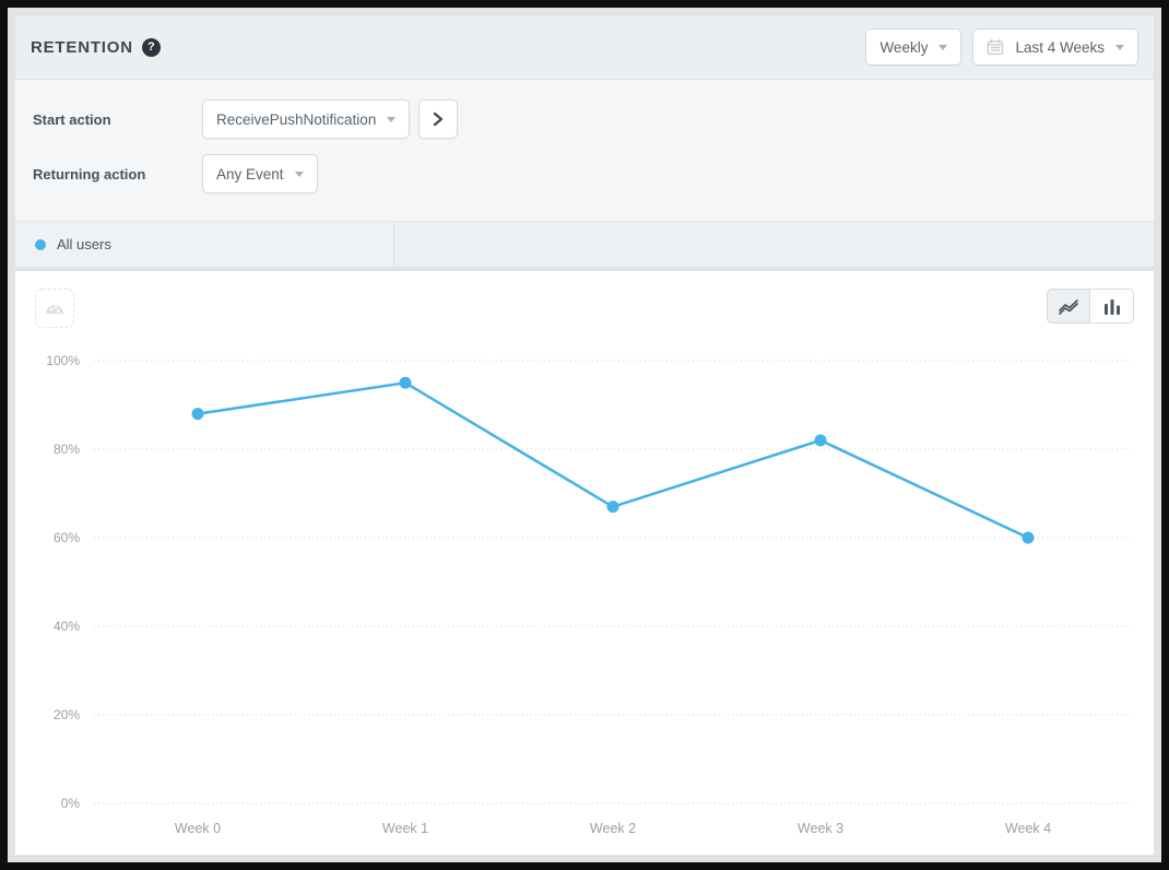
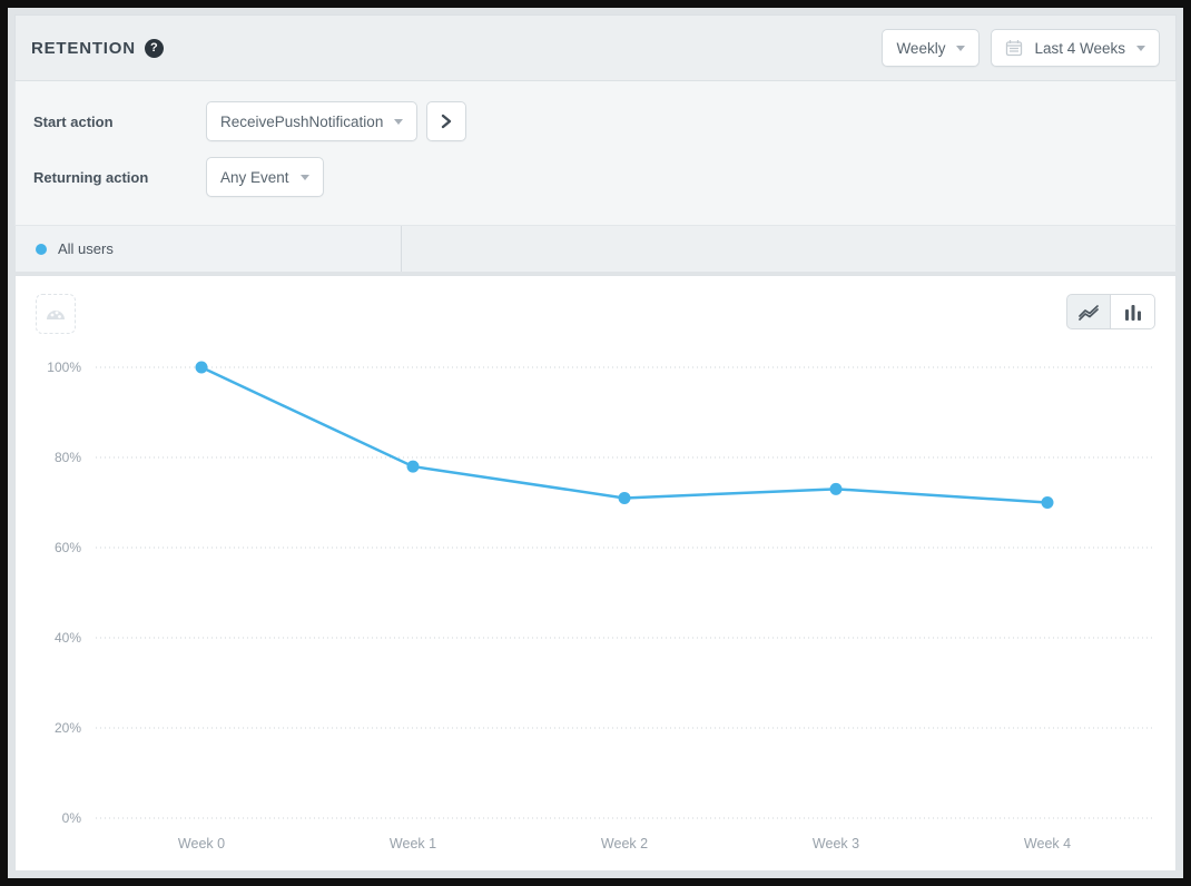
Week 0: 88% -> 100%
Week 1: 95% -> 78%
Week 2: 67% -> 71%
Week 3: 82% -> 73%
Week 4: 60% -> 70%
